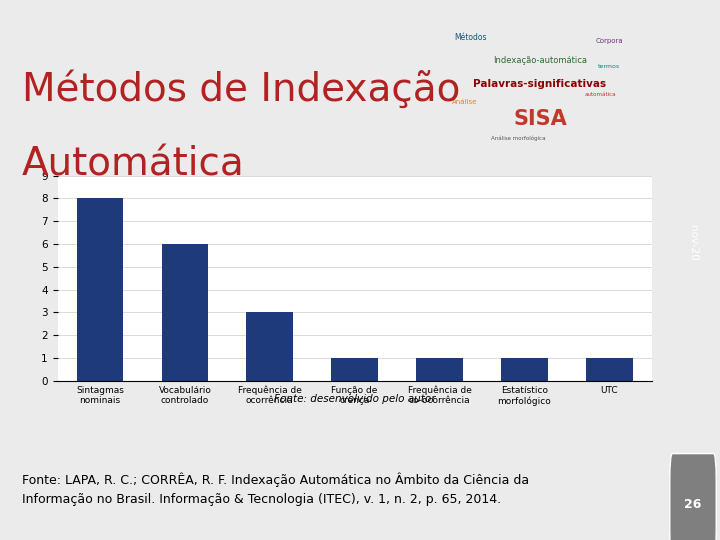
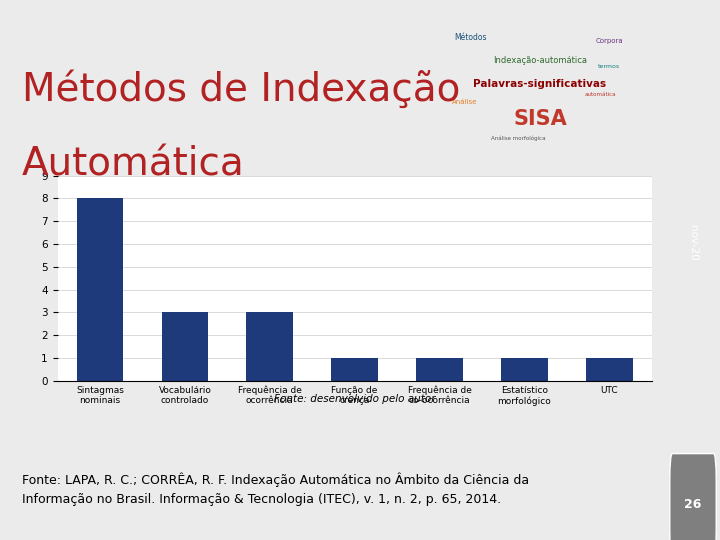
Vocabulário controlado: 6 -> 3
